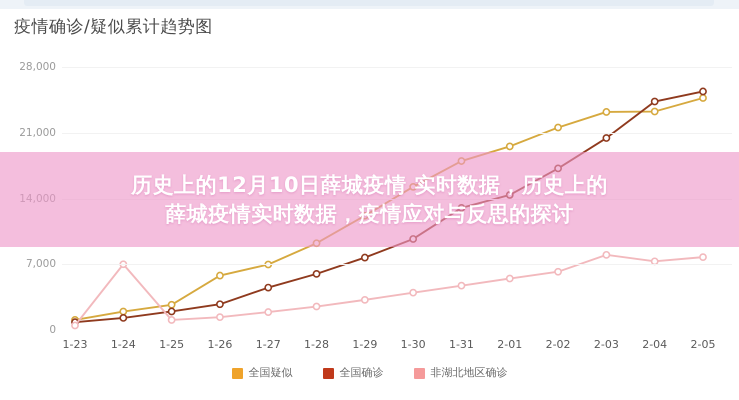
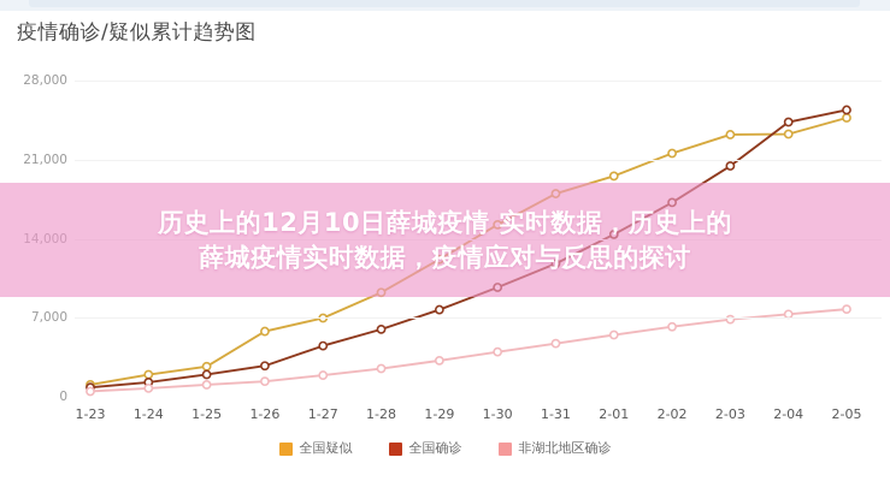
非湖北地区确诊/1-24: 7000 -> 1000
全国确诊/1-31: 13000 -> 12000
非湖北地区确诊/2-03: 8000 -> 7000
